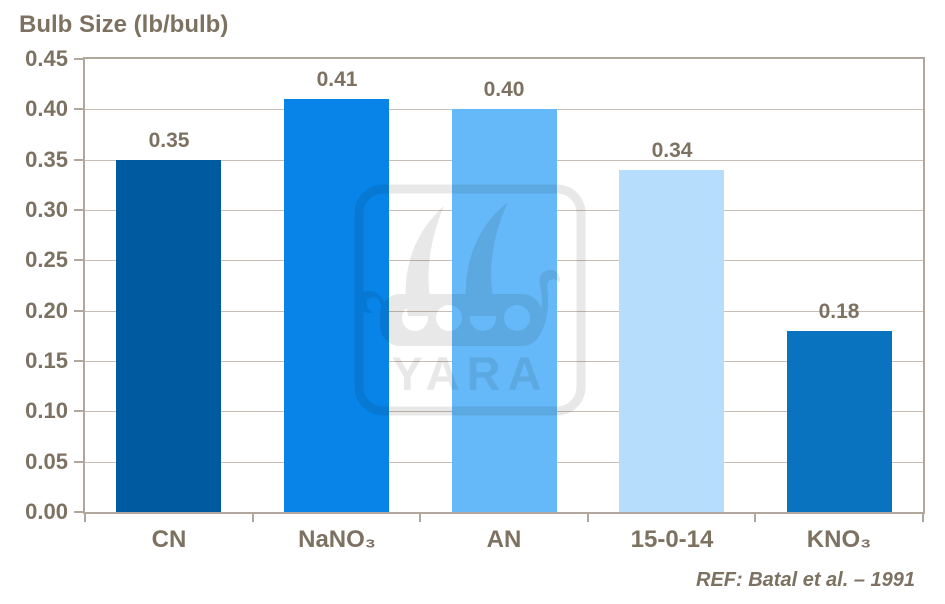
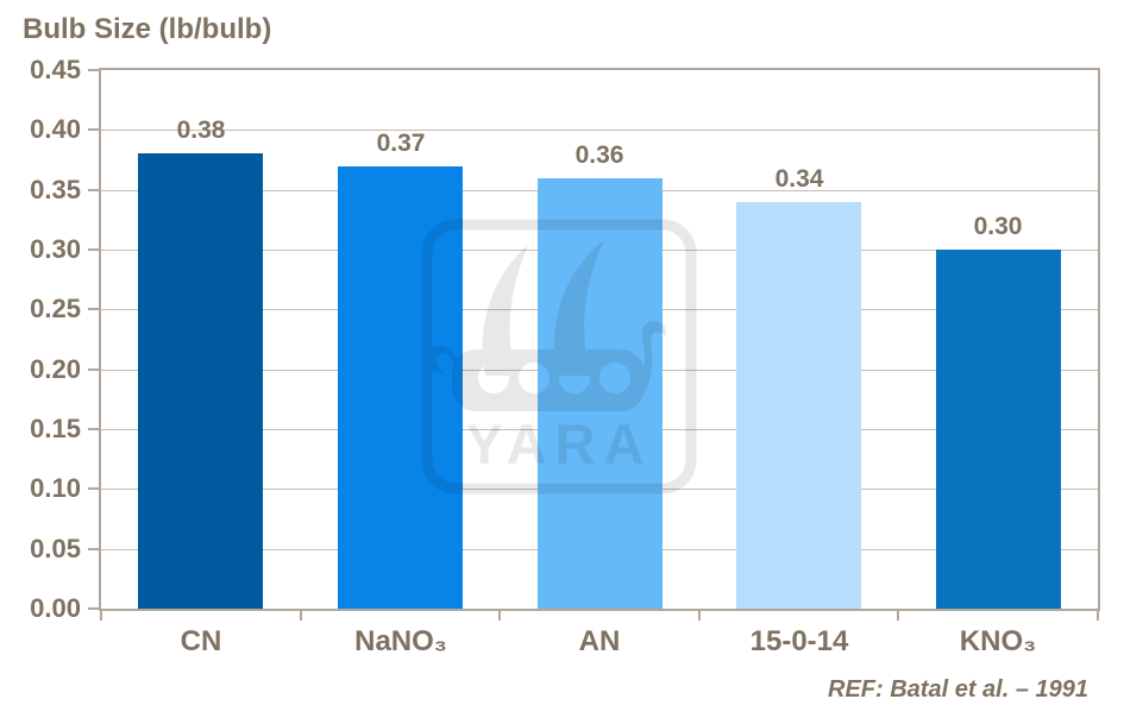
CN: 0.35 -> 0.38
NaNO₃: 0.41 -> 0.37
AN: 0.40 -> 0.36
KNO₃: 0.18 -> 0.30
